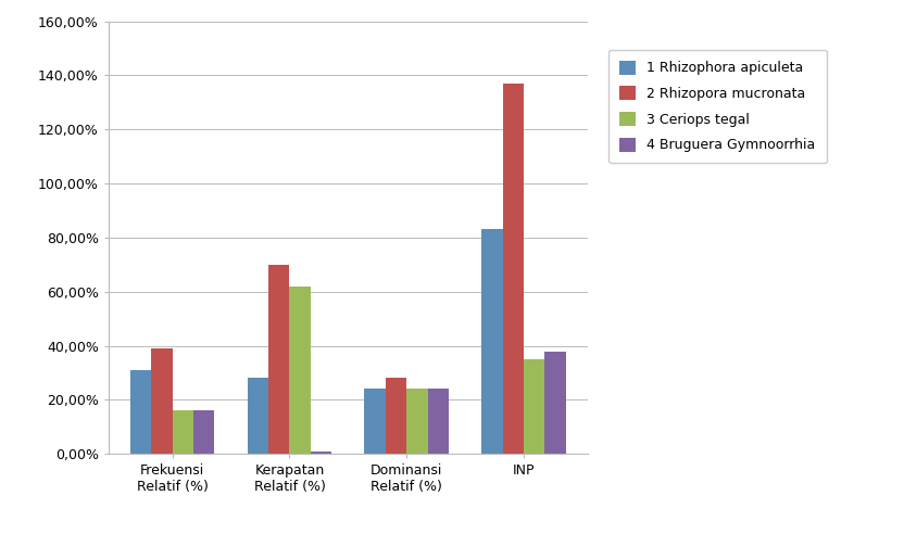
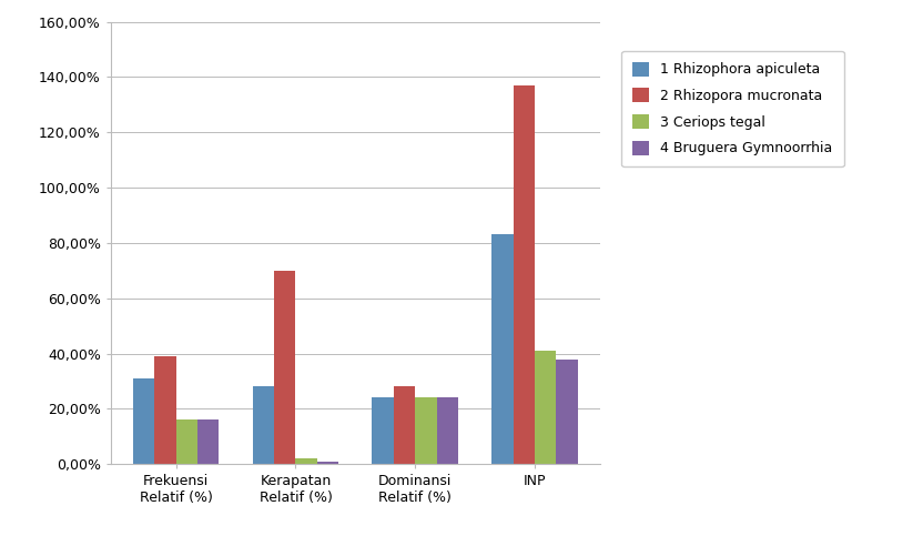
3 Ceriops tegal/Kerapatan Relatif (%): 62% -> 2%
3 Ceriops tegal/INP: 35% -> 41%
